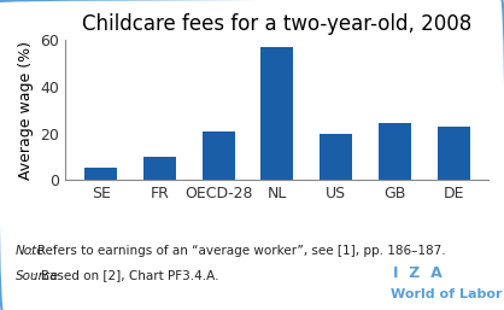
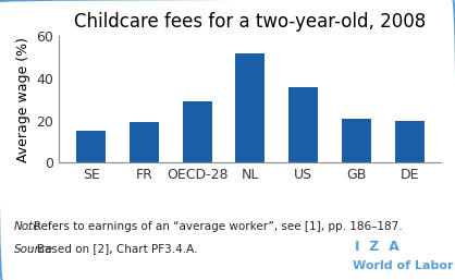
SE: 5 -> 15
FR: 10 -> 19
OECD-28: 21 -> 29
NL: 57 -> 52
US: 20 -> 36
GB: 24 -> 21
DE: 23 -> 20
